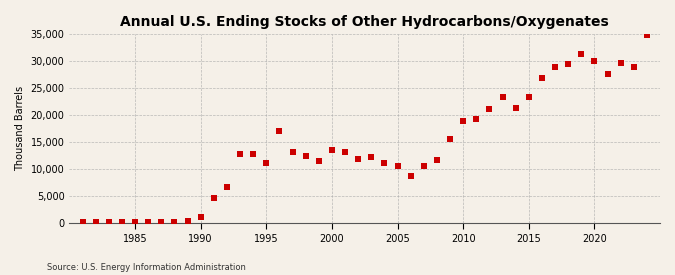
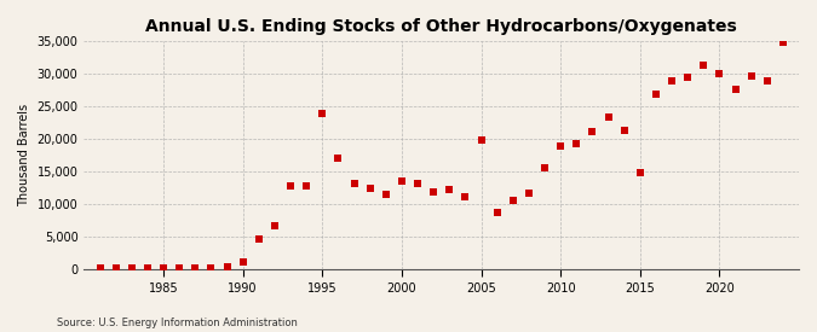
1995: 11,200 -> 24,000
2005: 10,600 -> 19,800
2015: 23,300 -> 14,800
